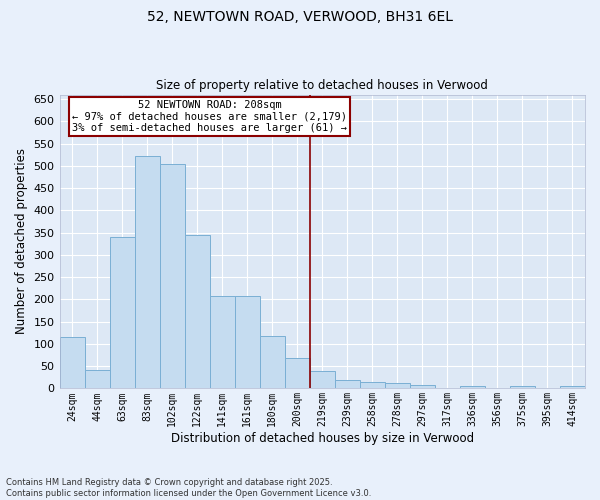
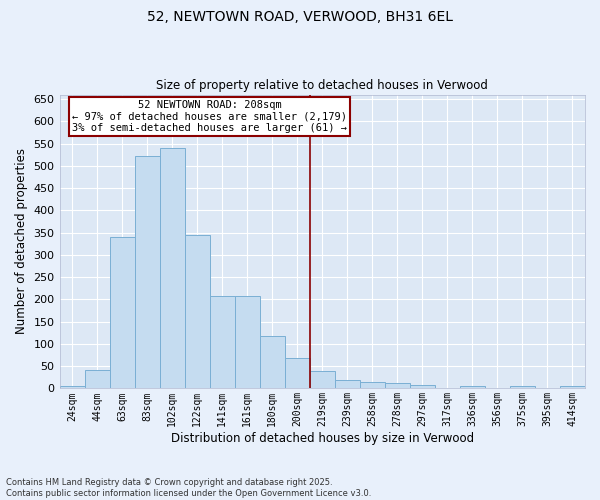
24sqm: 115 -> 5
102sqm: 505 -> 540
